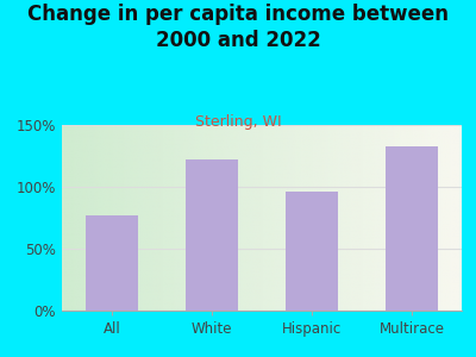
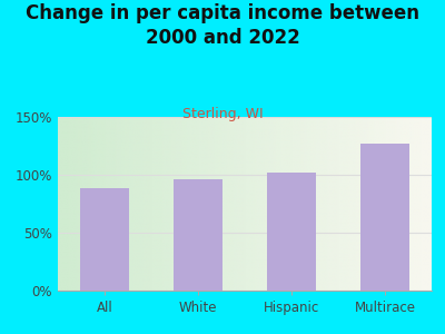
All: 77% -> 88%
White: 122% -> 96%
Hispanic: 96% -> 102%
Multirace: 133% -> 127%
